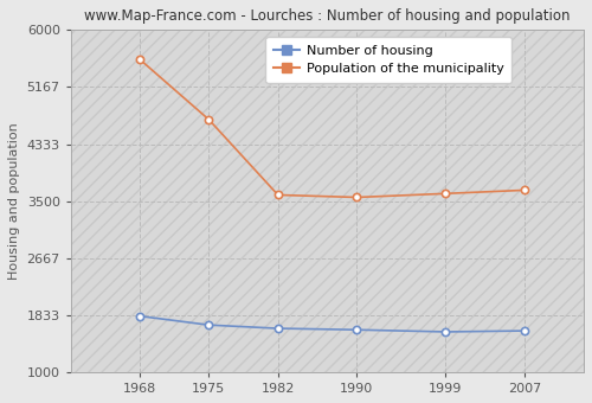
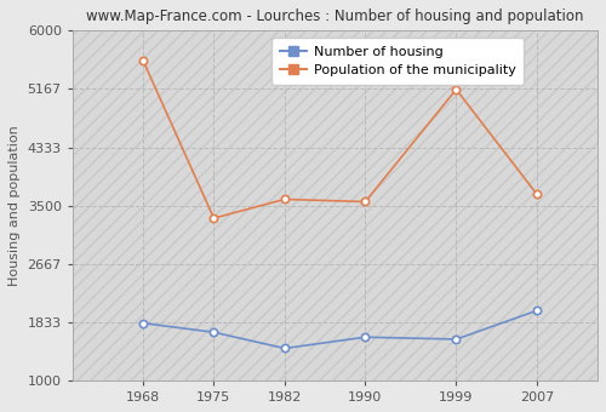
Population of the municipality/1975: 4690 -> 3320
Number of housing/1982: 1640 -> 1460
Population of the municipality/1999: 3610 -> 5160
Number of housing/2007: 1600 -> 2000
